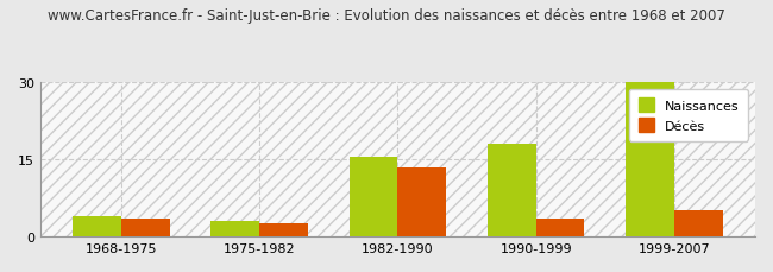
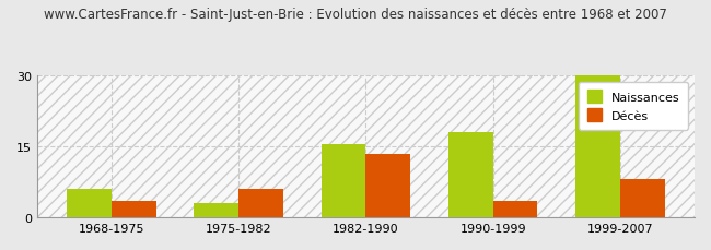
Naissances/1968-1975: 4.0 -> 6.0
Décès/1975-1982: 2.5 -> 6.0
Décès/1999-2007: 5.0 -> 8.0
